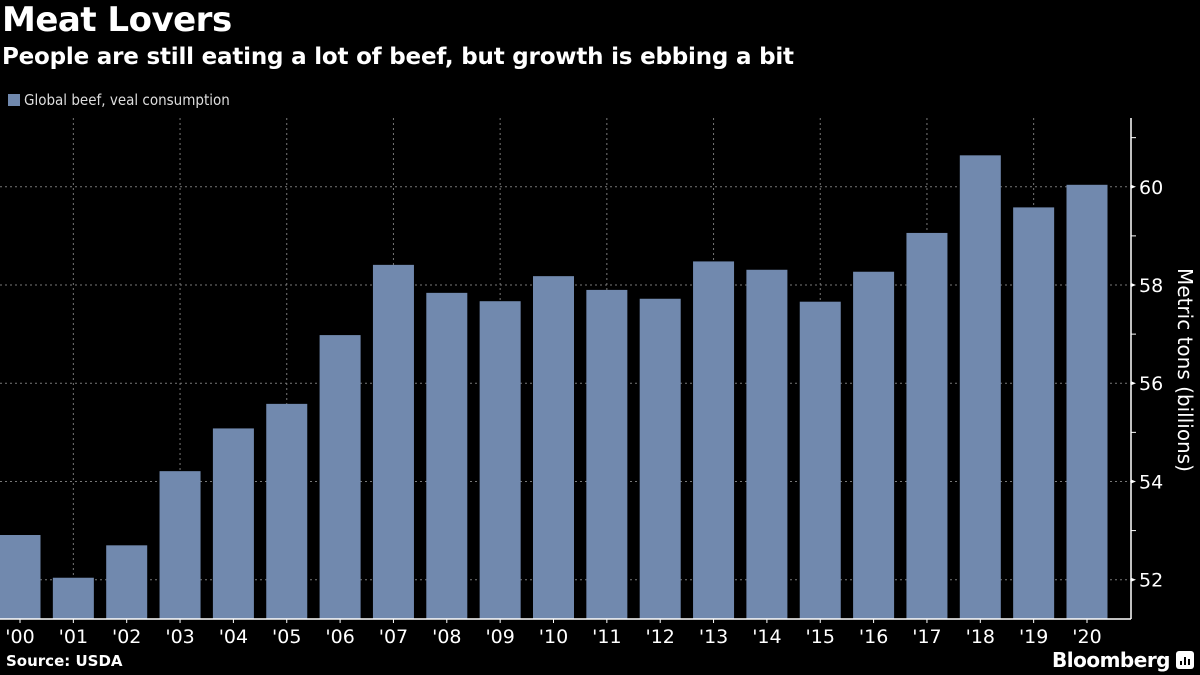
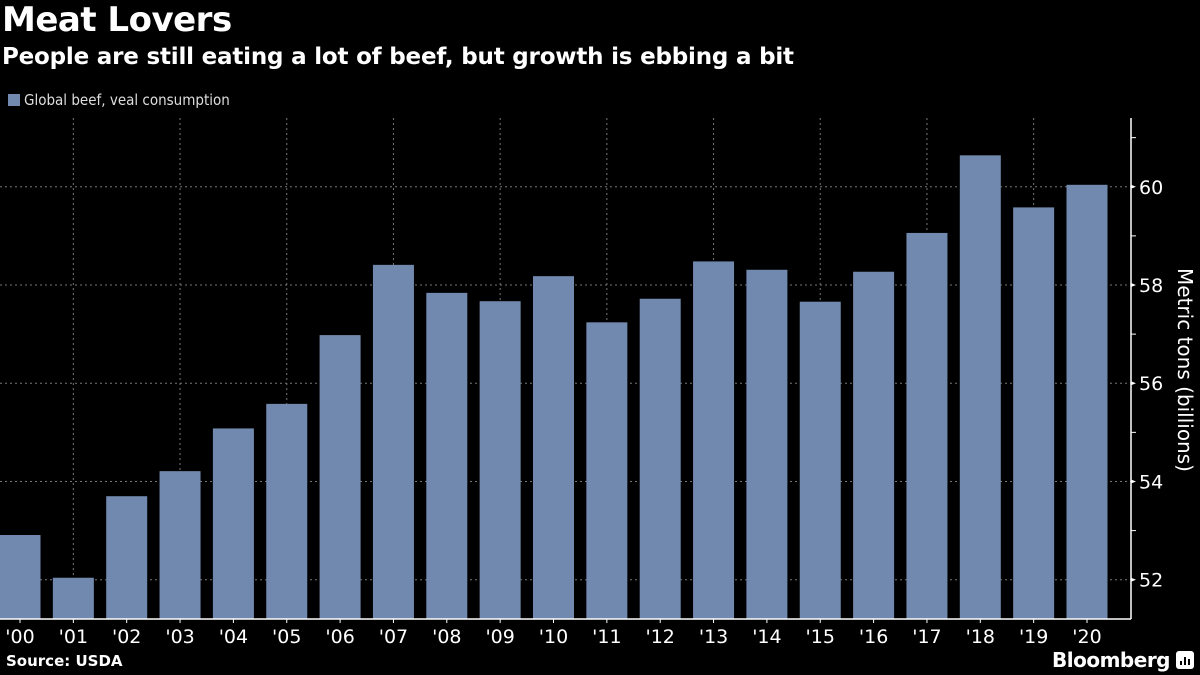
'02: 52.7 -> 53.7
'11: 57.9 -> 57.2
